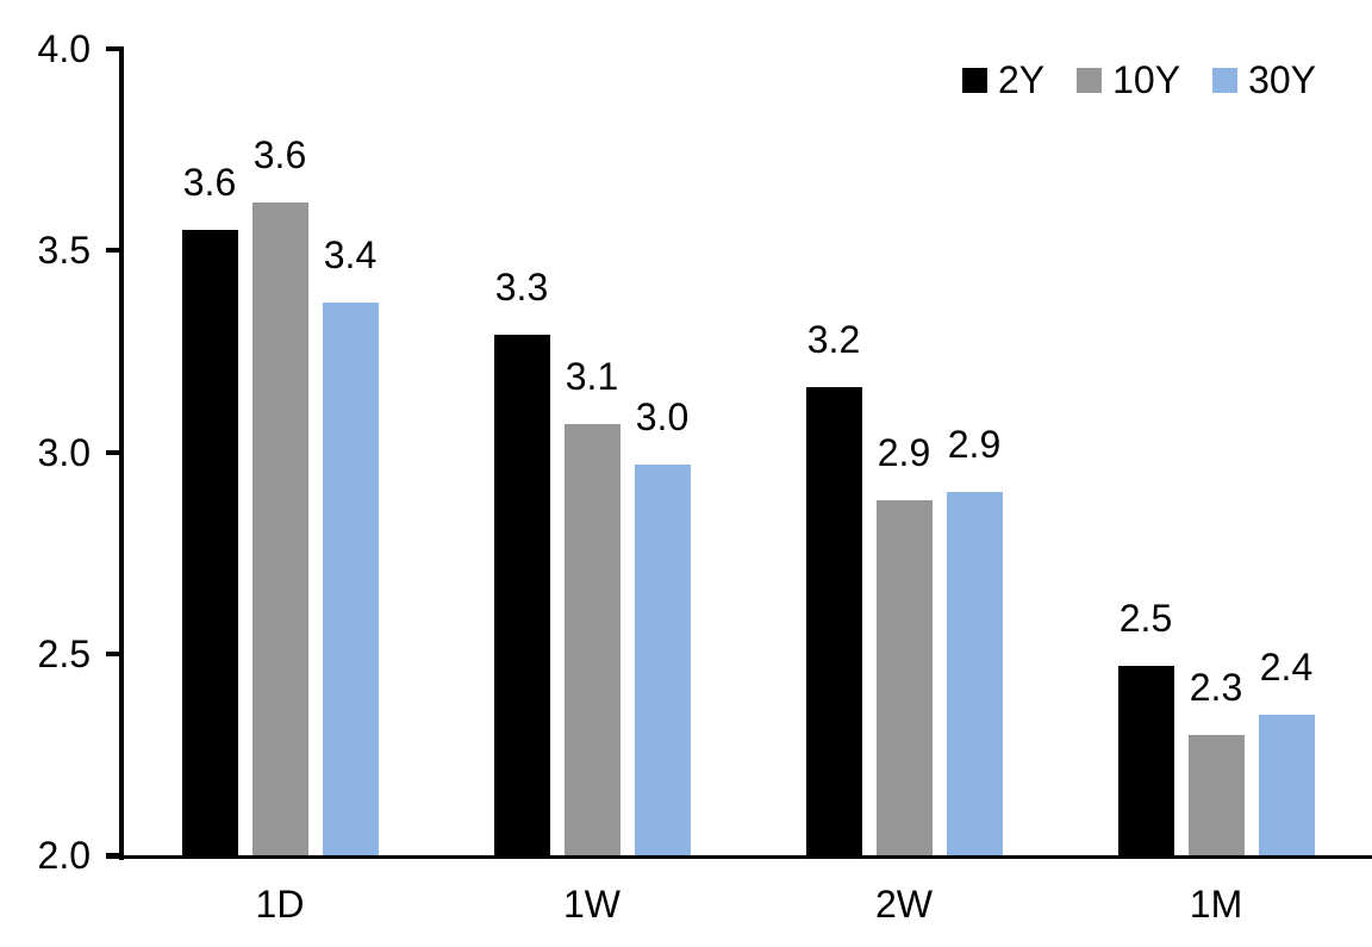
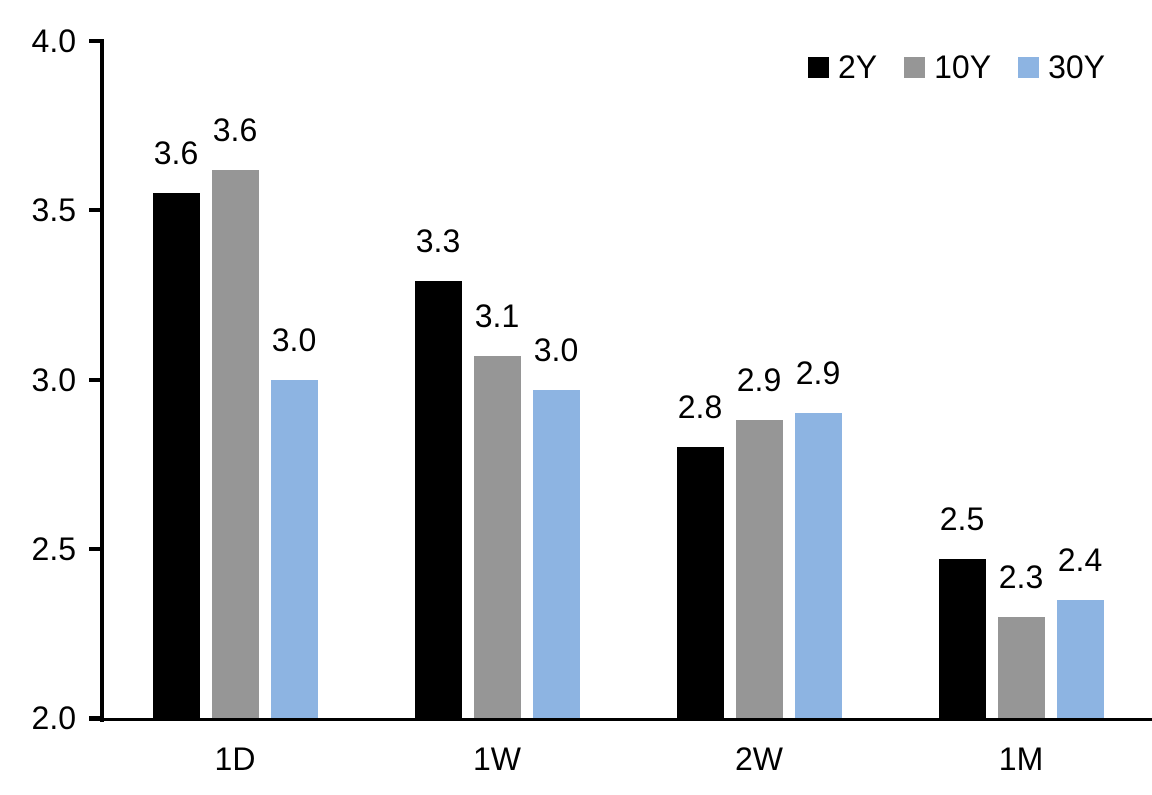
30Y/1D: 3.4 -> 3.0
2Y/2W: 3.2 -> 2.8
